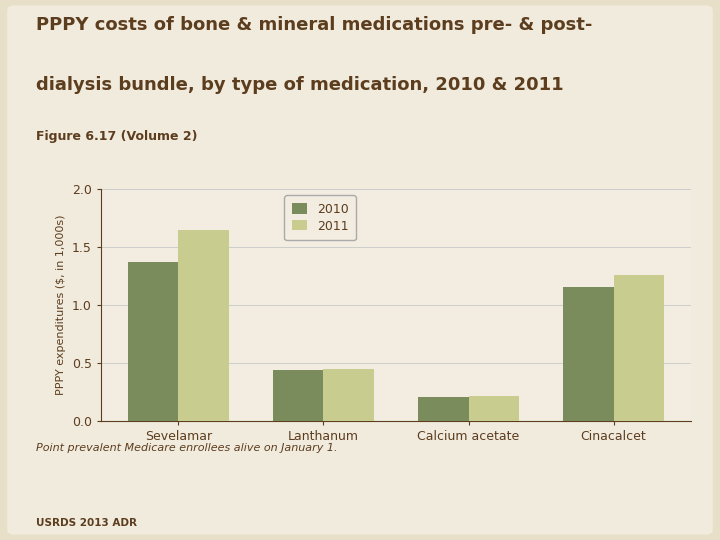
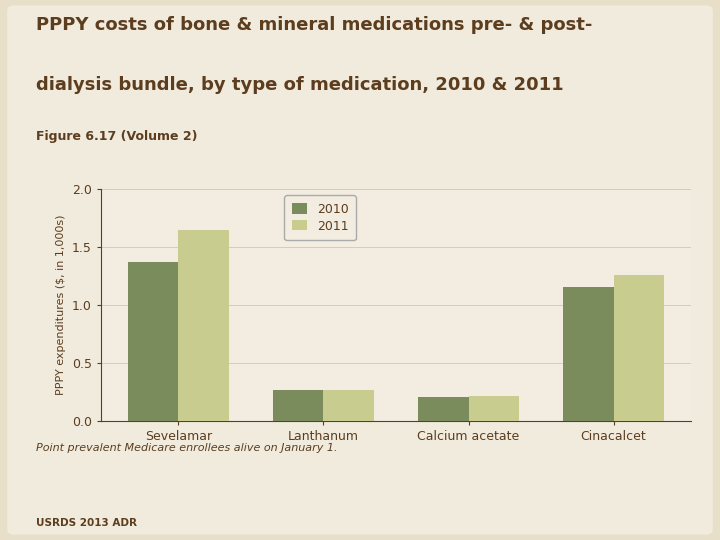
2010/Lanthanum: 0.44 -> 0.27
2011/Lanthanum: 0.45 -> 0.27
